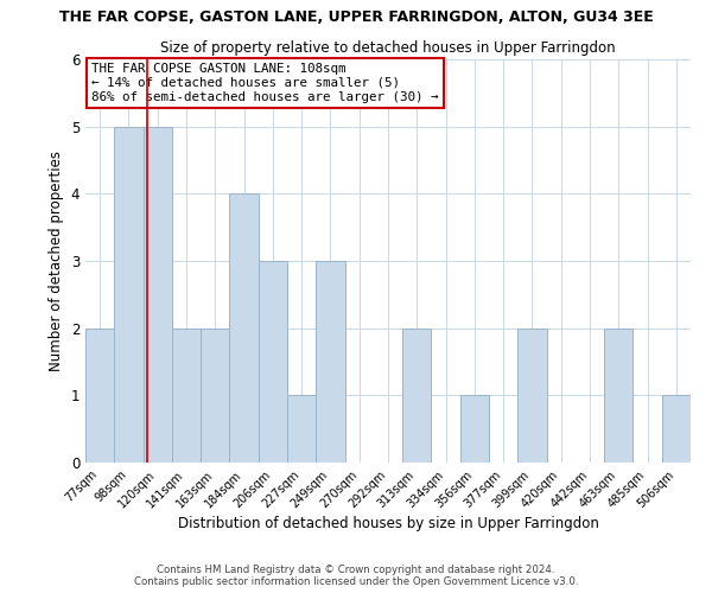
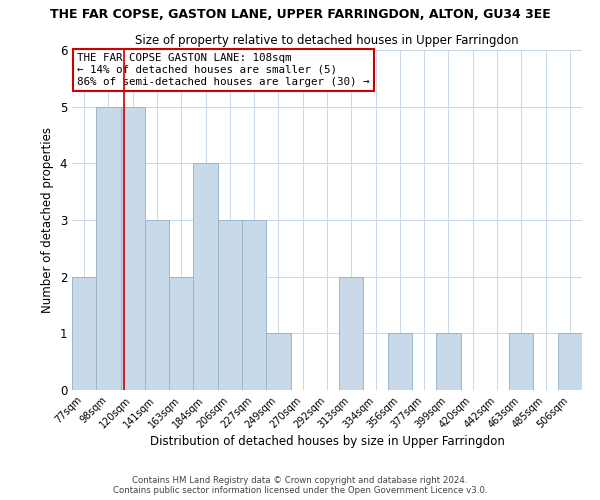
141sqm: 2 -> 3
227sqm: 1 -> 3
249sqm: 3 -> 1
399sqm: 2 -> 1
463sqm: 2 -> 1
